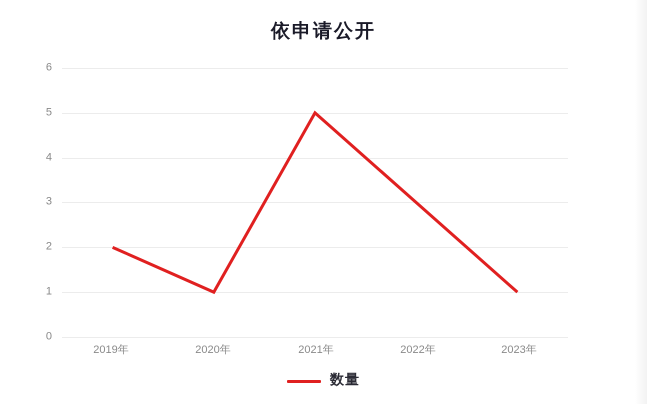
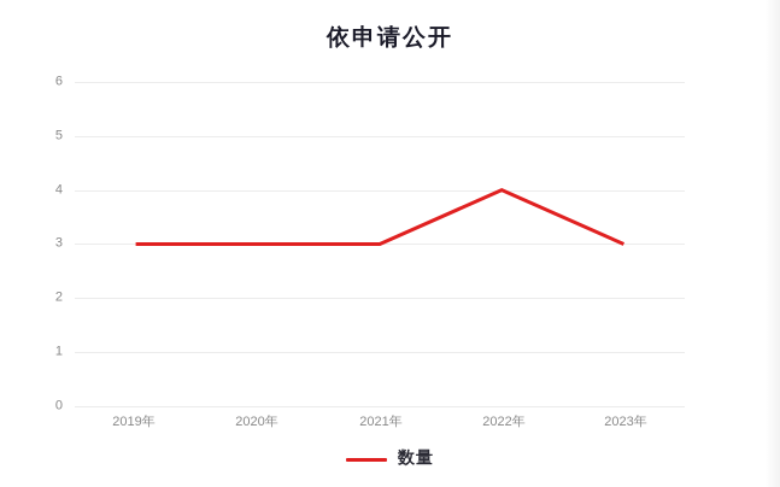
2019年: 2 -> 3
2020年: 1 -> 3
2021年: 5 -> 3
2022年: 3 -> 4
2023年: 1 -> 3
